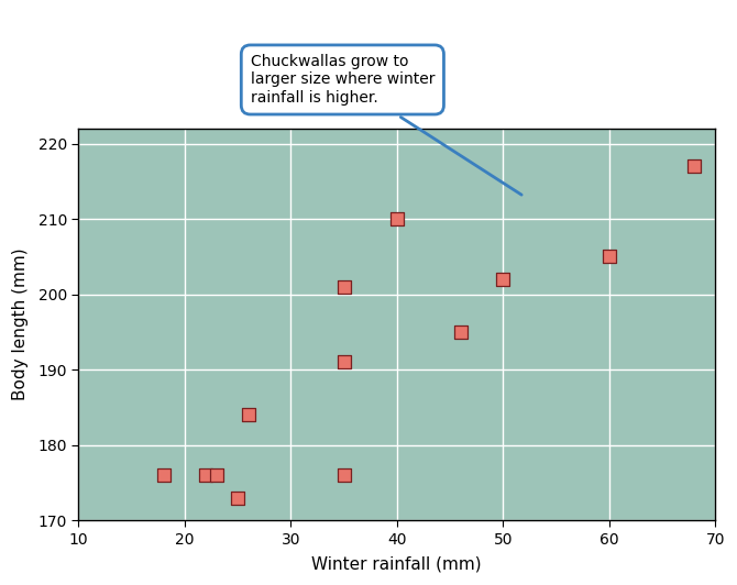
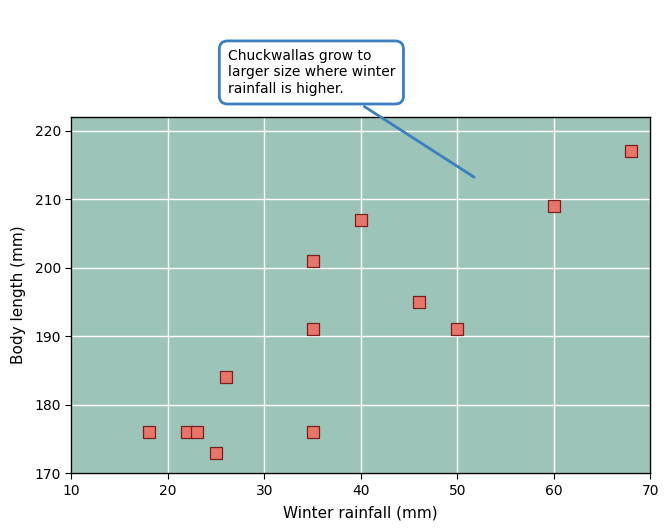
40: 210 -> 207
50: 202 -> 191
60: 205 -> 209
